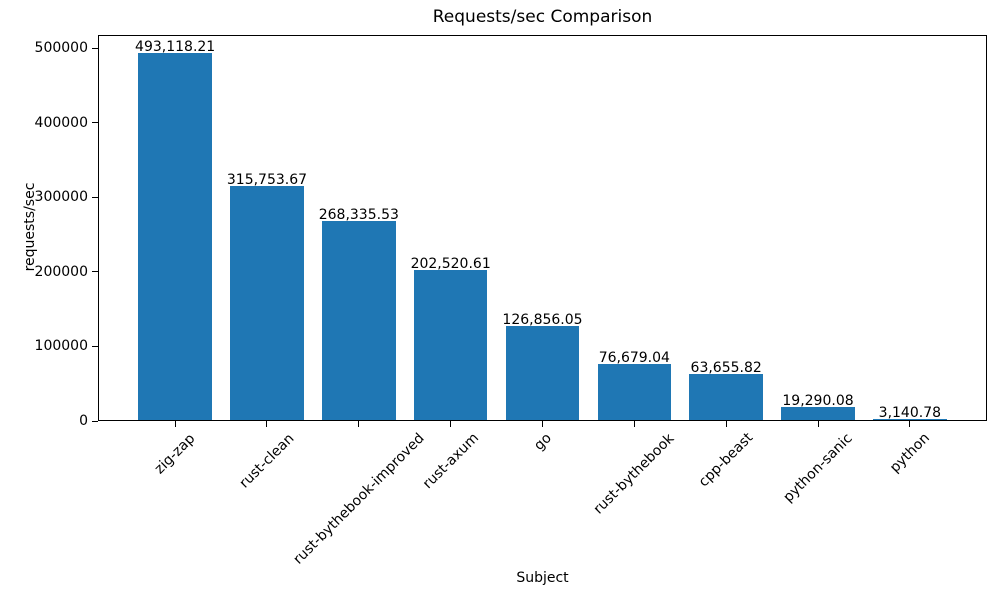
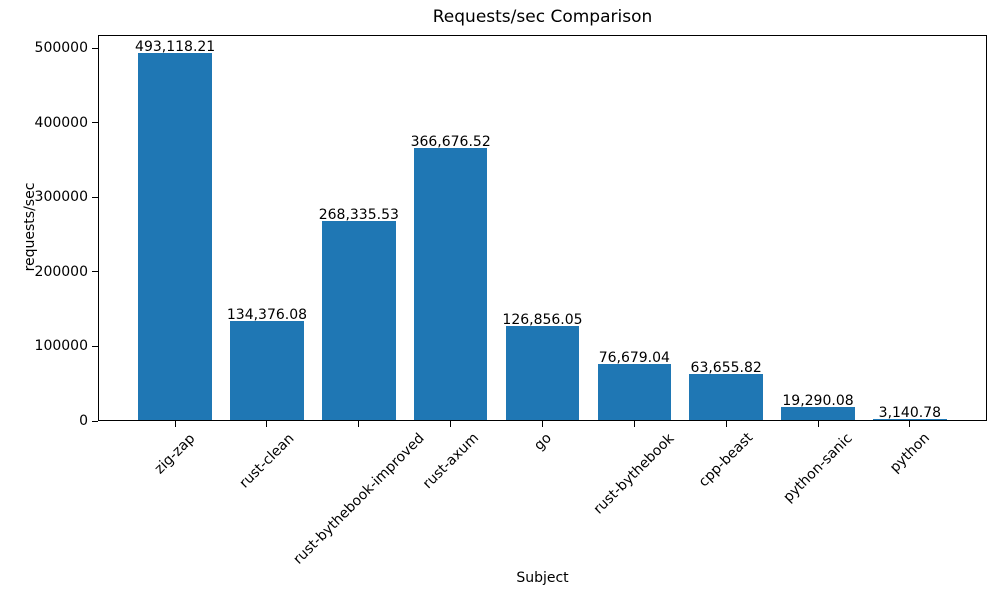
rust-clean: 315,753.67 -> 134,376.08
rust-axum: 202,520.61 -> 366,676.52
